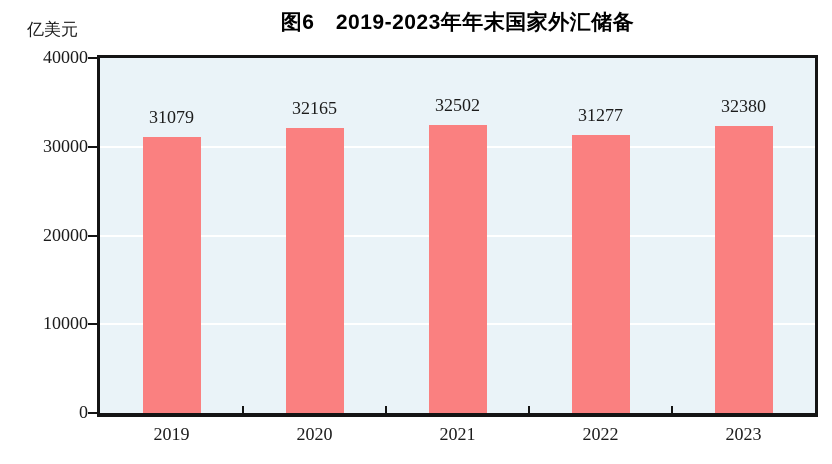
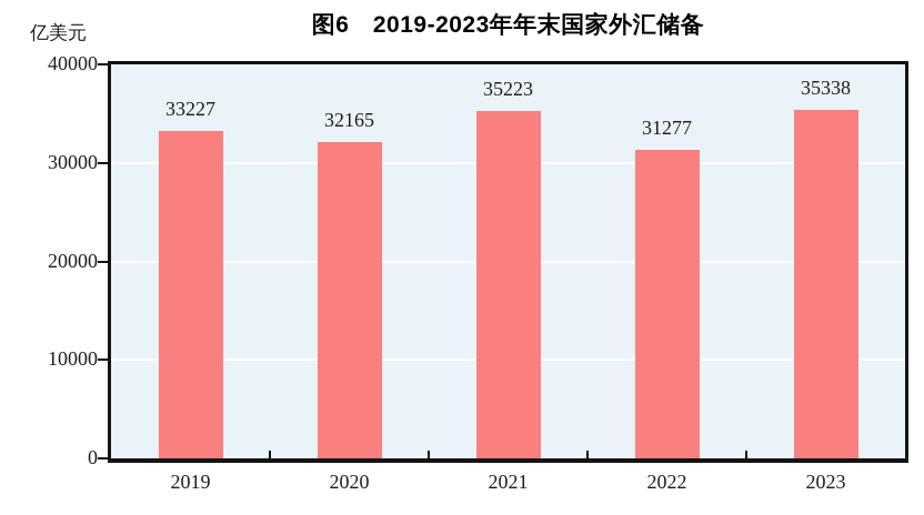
2019: 31079 -> 33227
2021: 32502 -> 35223
2023: 32380 -> 35338
